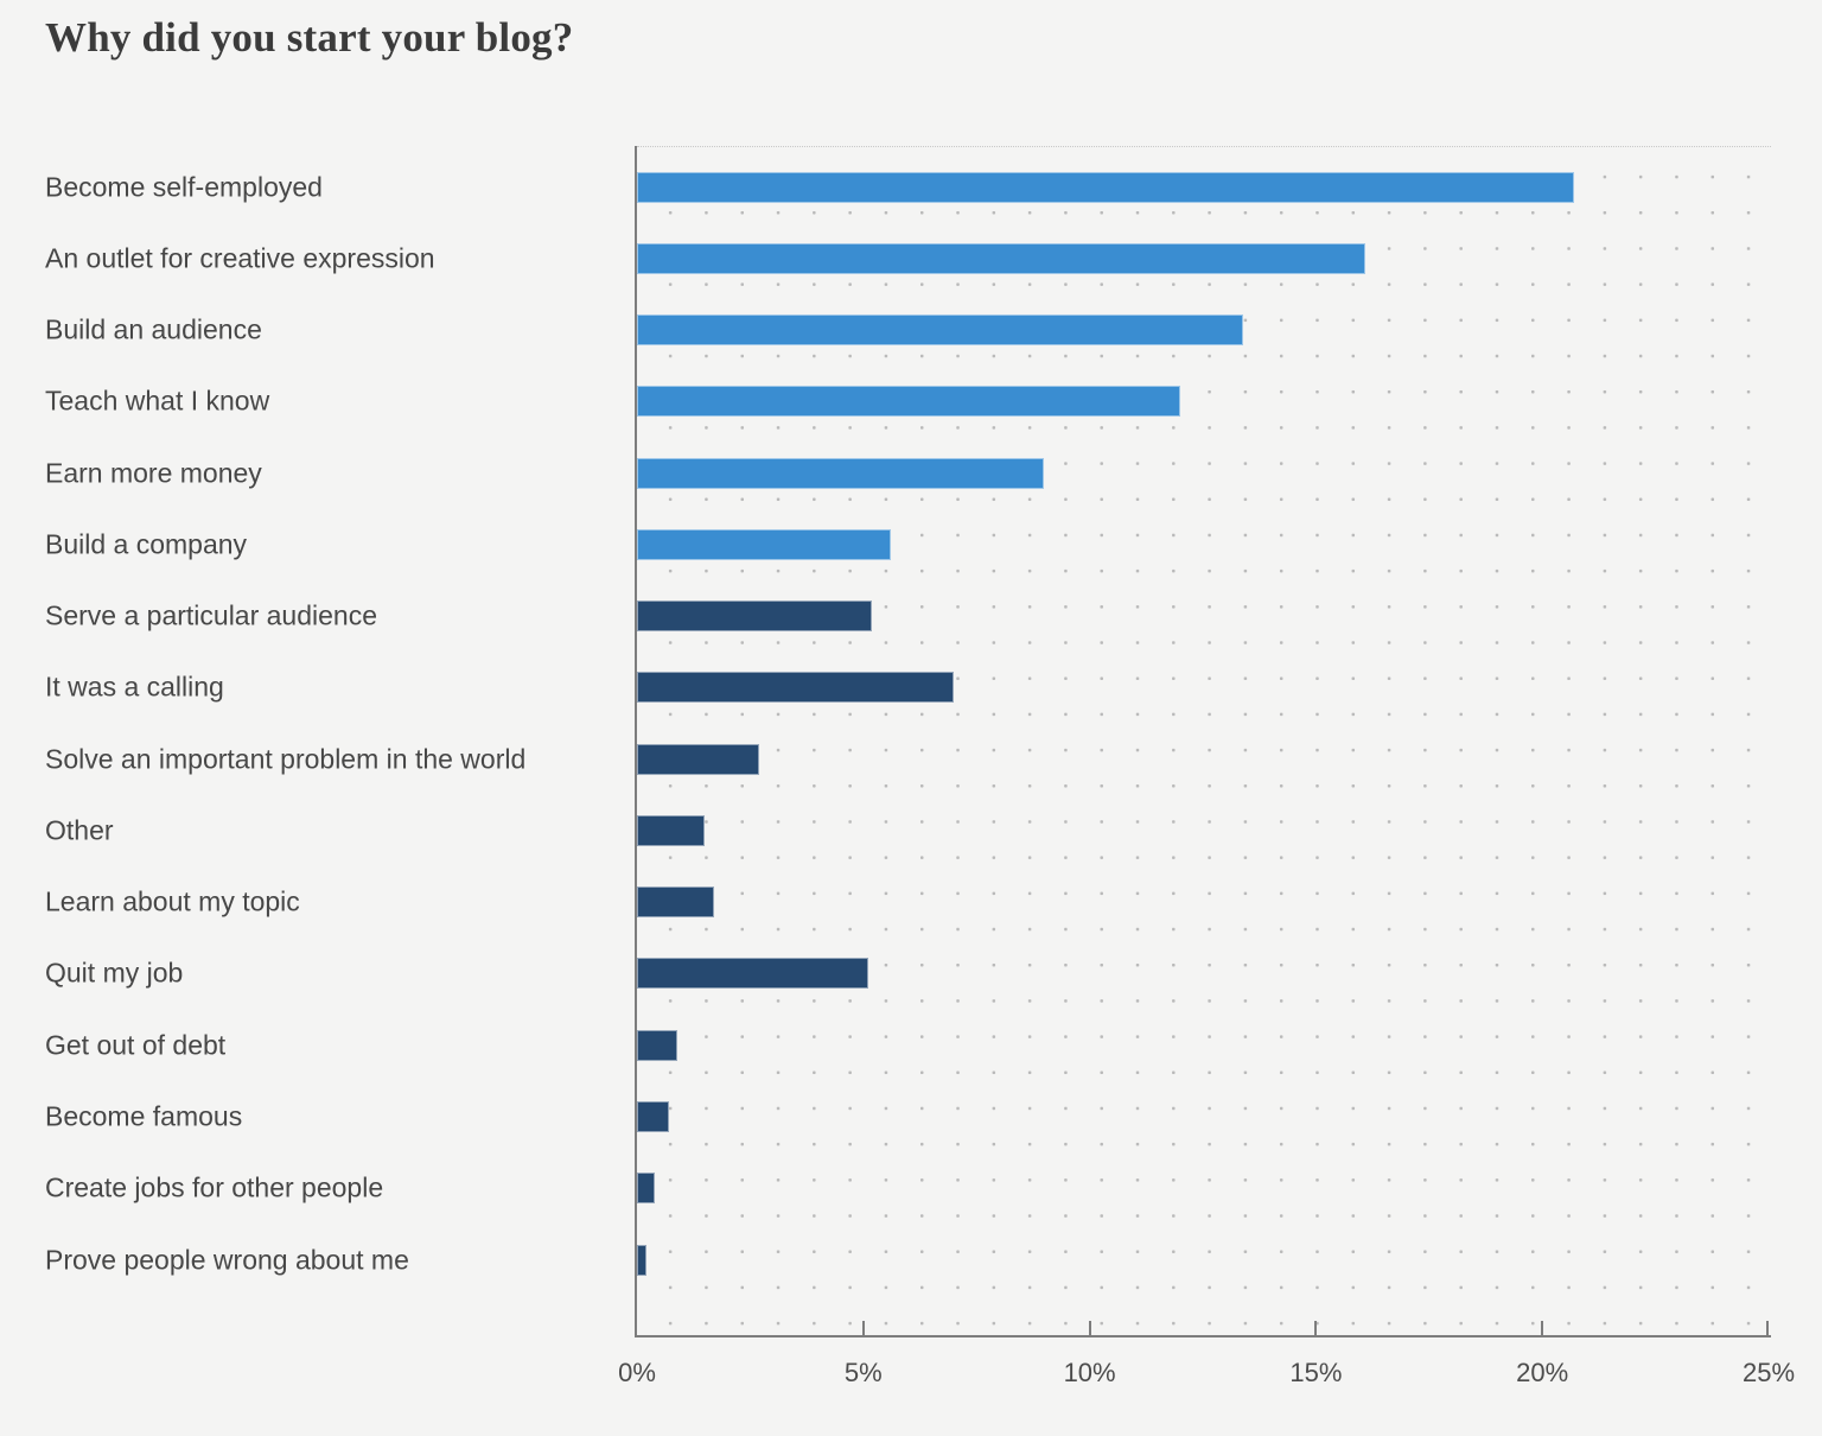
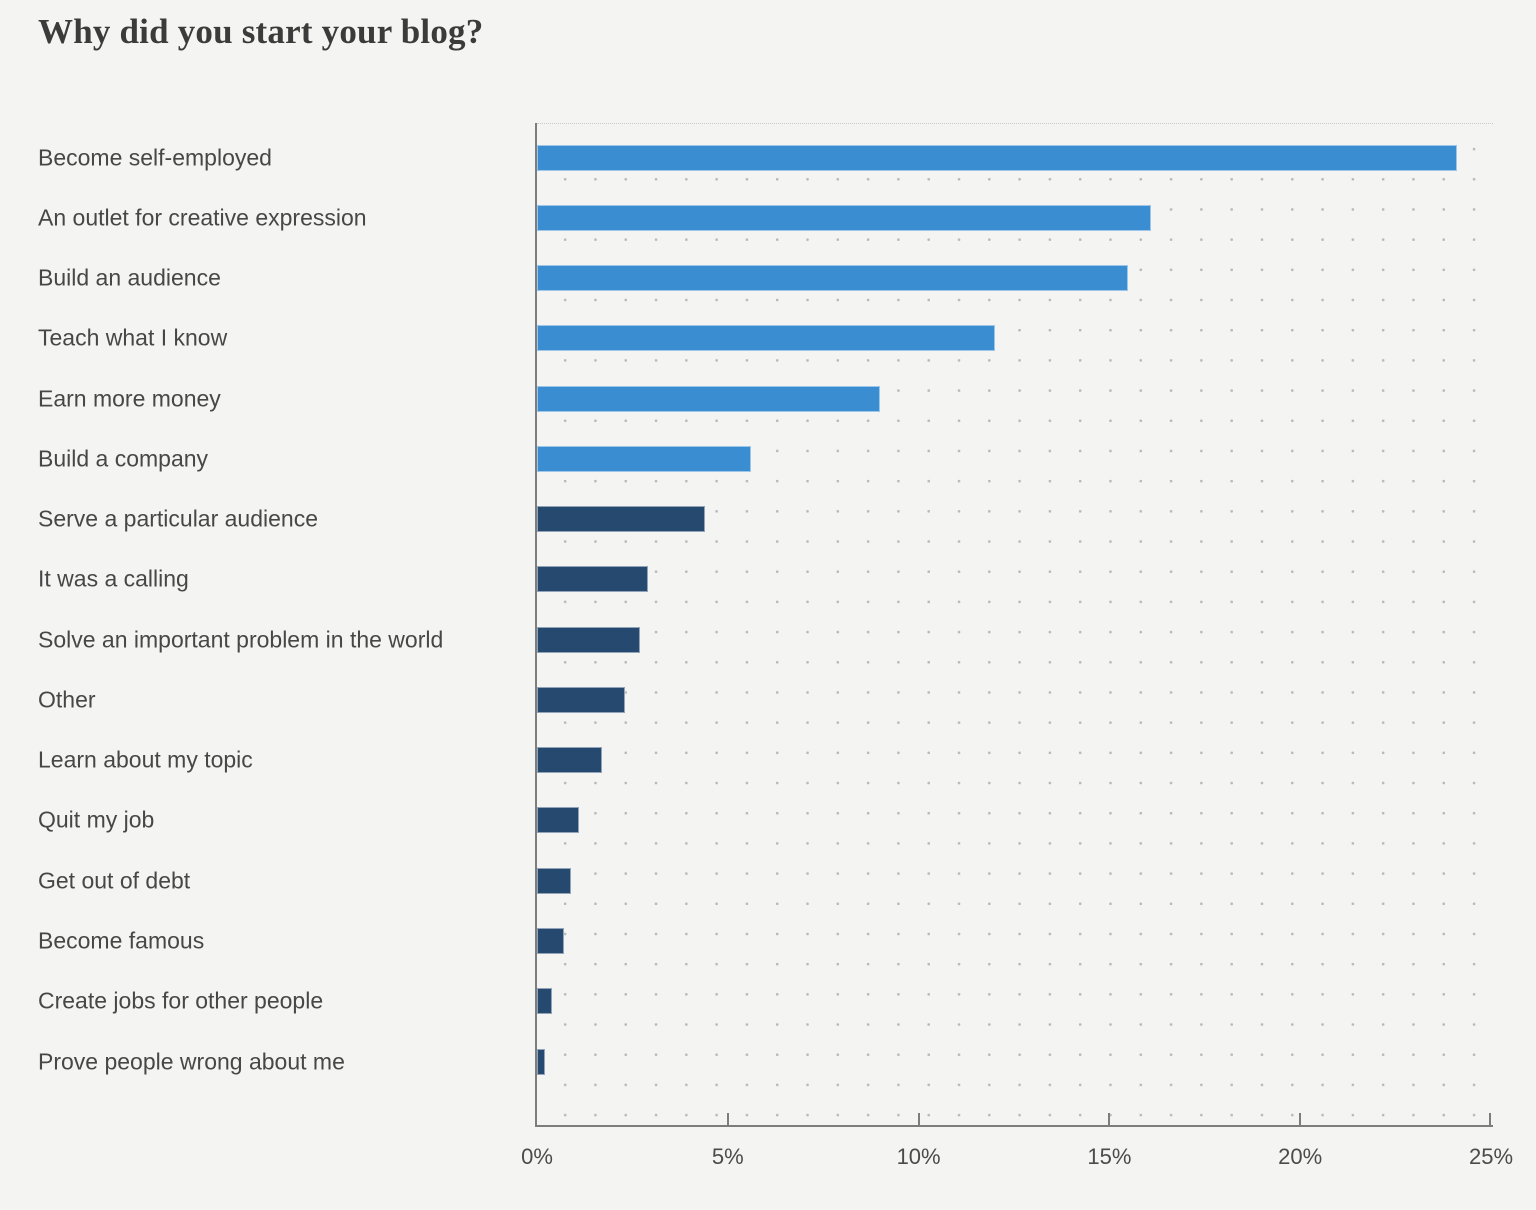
Become self-employed: 20.7% -> 24.1%
Build an audience: 13.4% -> 15.5%
Serve a particular audience: 5.2% -> 4.4%
It was a calling: 7.0% -> 2.9%
Other: 1.5% -> 2.3%
Quit my job: 5.1% -> 1.1%
